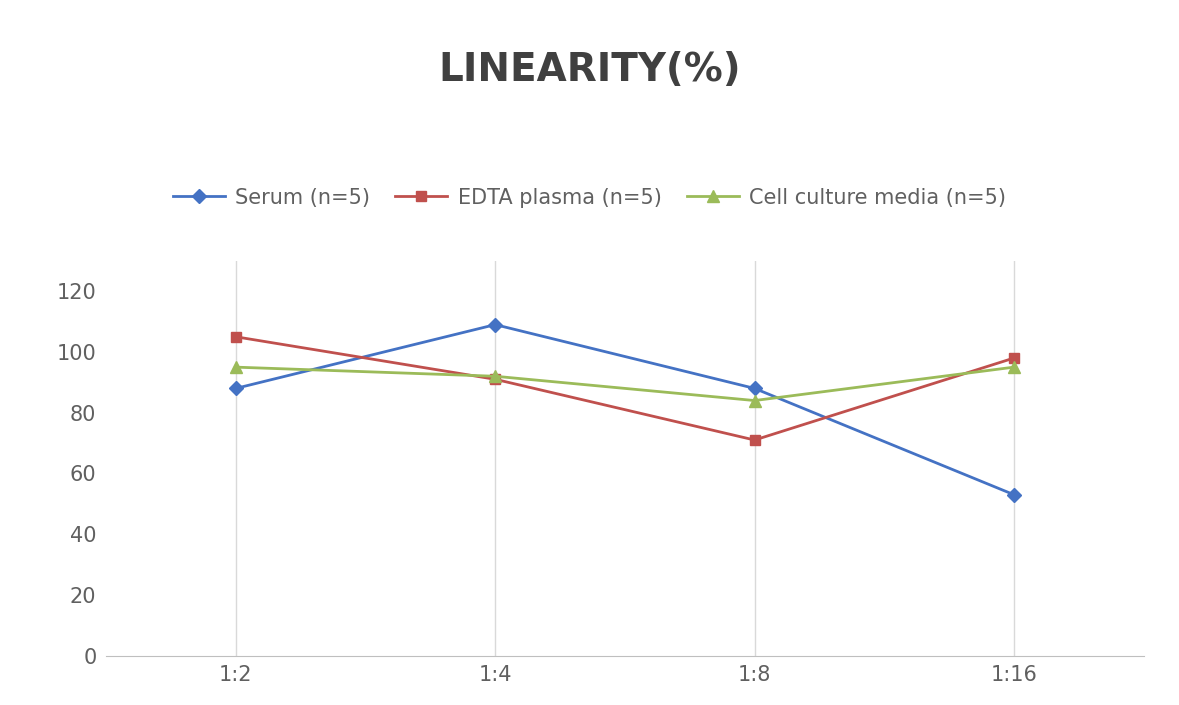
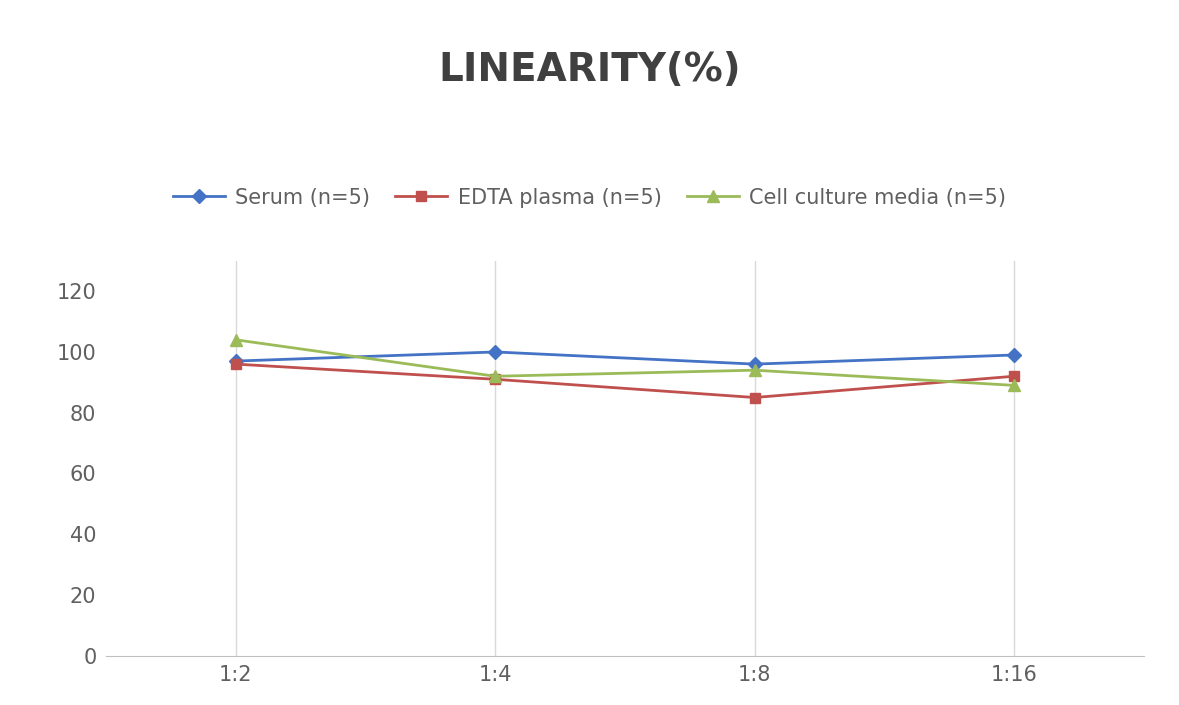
Serum (n=5)/1:2: 88 -> 97
EDTA plasma (n=5)/1:2: 105 -> 96
Cell culture media (n=5)/1:2: 95 -> 104
Serum (n=5)/1:4: 109 -> 100
Serum (n=5)/1:8: 88 -> 96
EDTA plasma (n=5)/1:8: 71 -> 85
Cell culture media (n=5)/1:8: 84 -> 94
Serum (n=5)/1:16: 53 -> 99
EDTA plasma (n=5)/1:16: 98 -> 92
Cell culture media (n=5)/1:16: 95 -> 89
